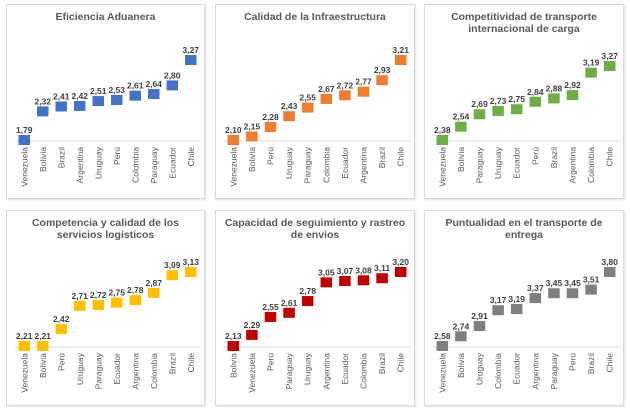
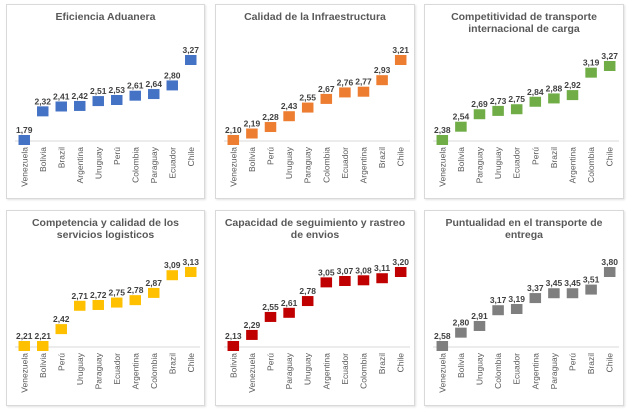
Calidad de la Infraestructura/Bolivia: 2,15 -> 2,19
Calidad de la Infraestructura/Ecuador: 2,72 -> 2,76
Puntualidad en el transporte de entrega/Bolivia: 2,74 -> 2,80
